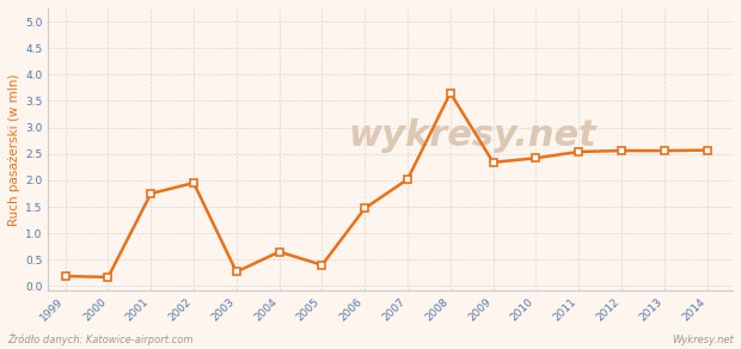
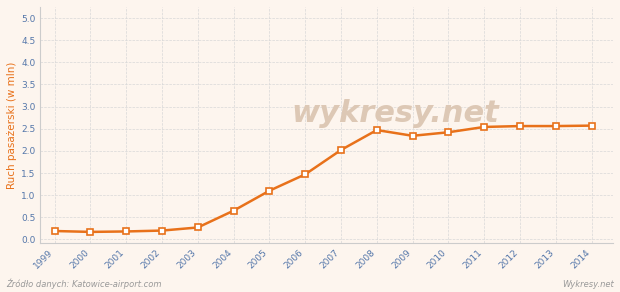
2001: 1.75 -> 0.18
2002: 1.95 -> 0.20
2005: 0.40 -> 1.10
2008: 3.65 -> 2.47
